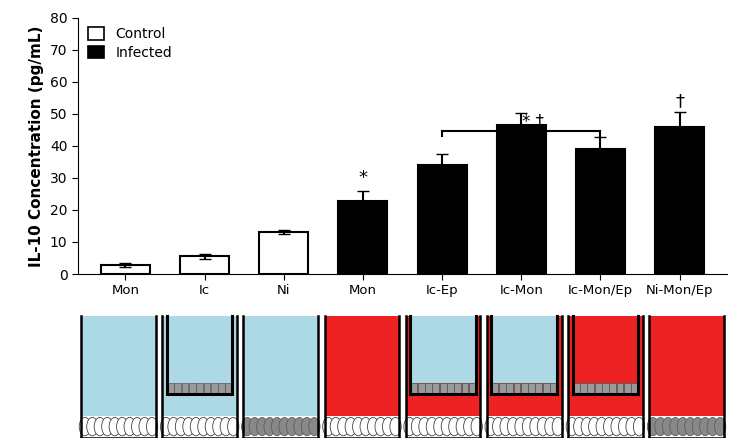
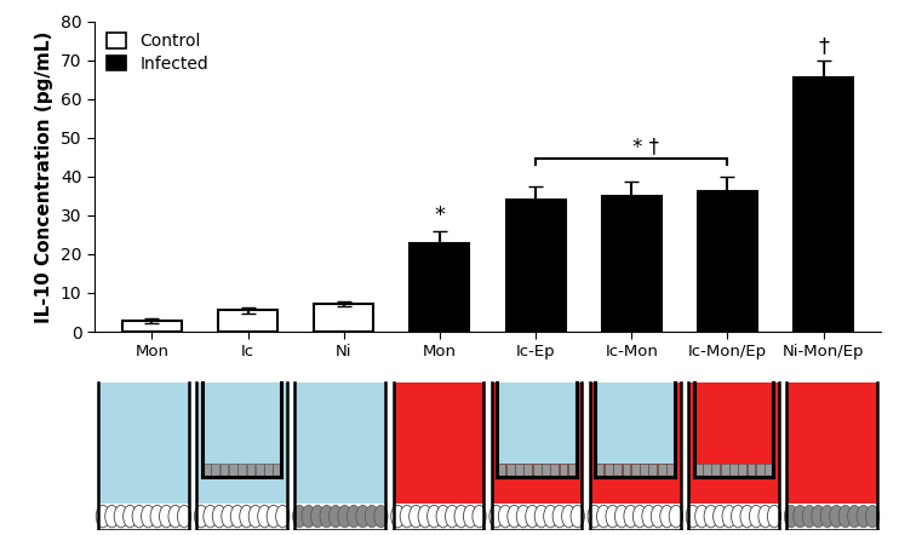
Ni: 13.0 -> 7.2
Ic-Mon: 46.5 -> 35.0
Ic-Mon/Ep: 39.0 -> 36.2
Ni-Mon/Ep: 46.0 -> 65.5
